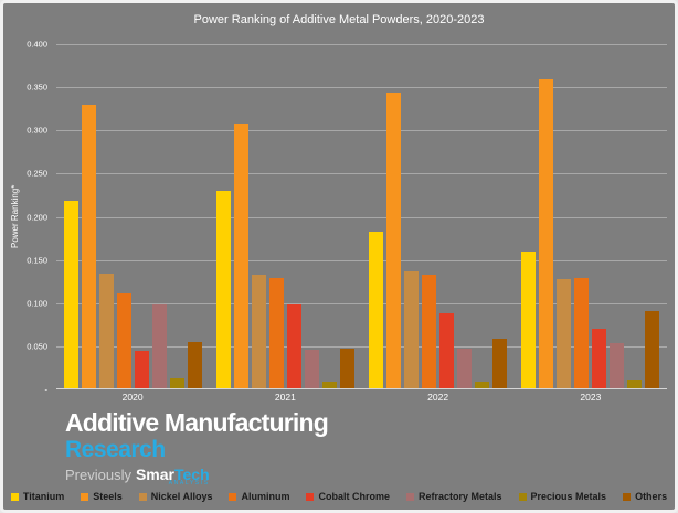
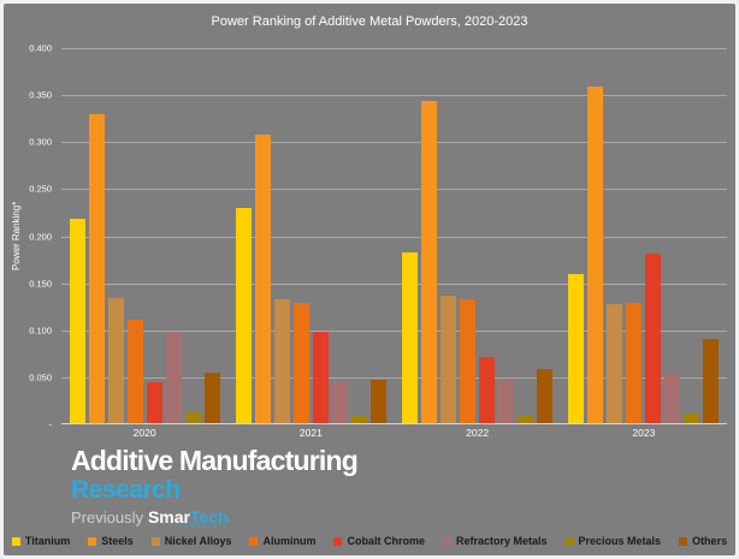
Cobalt Chrome/2022: 0.09 -> 0.07
Cobalt Chrome/2023: 0.07 -> 0.18
